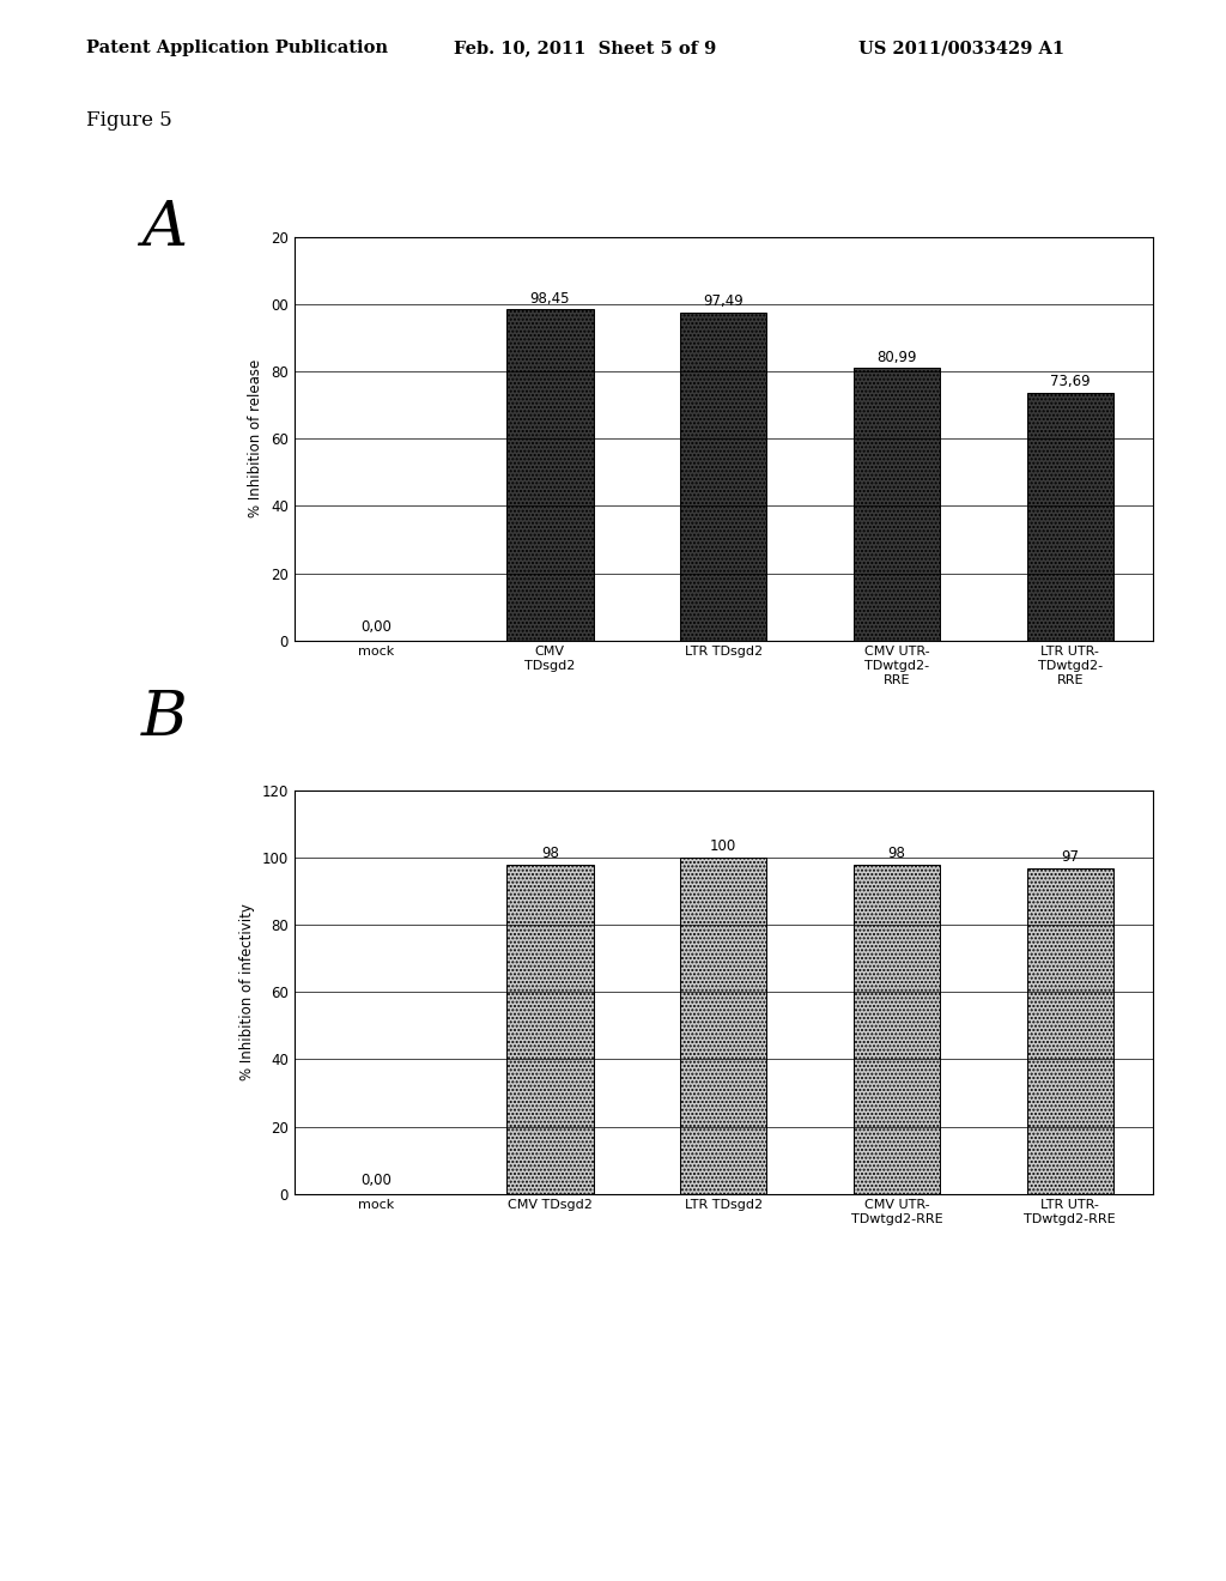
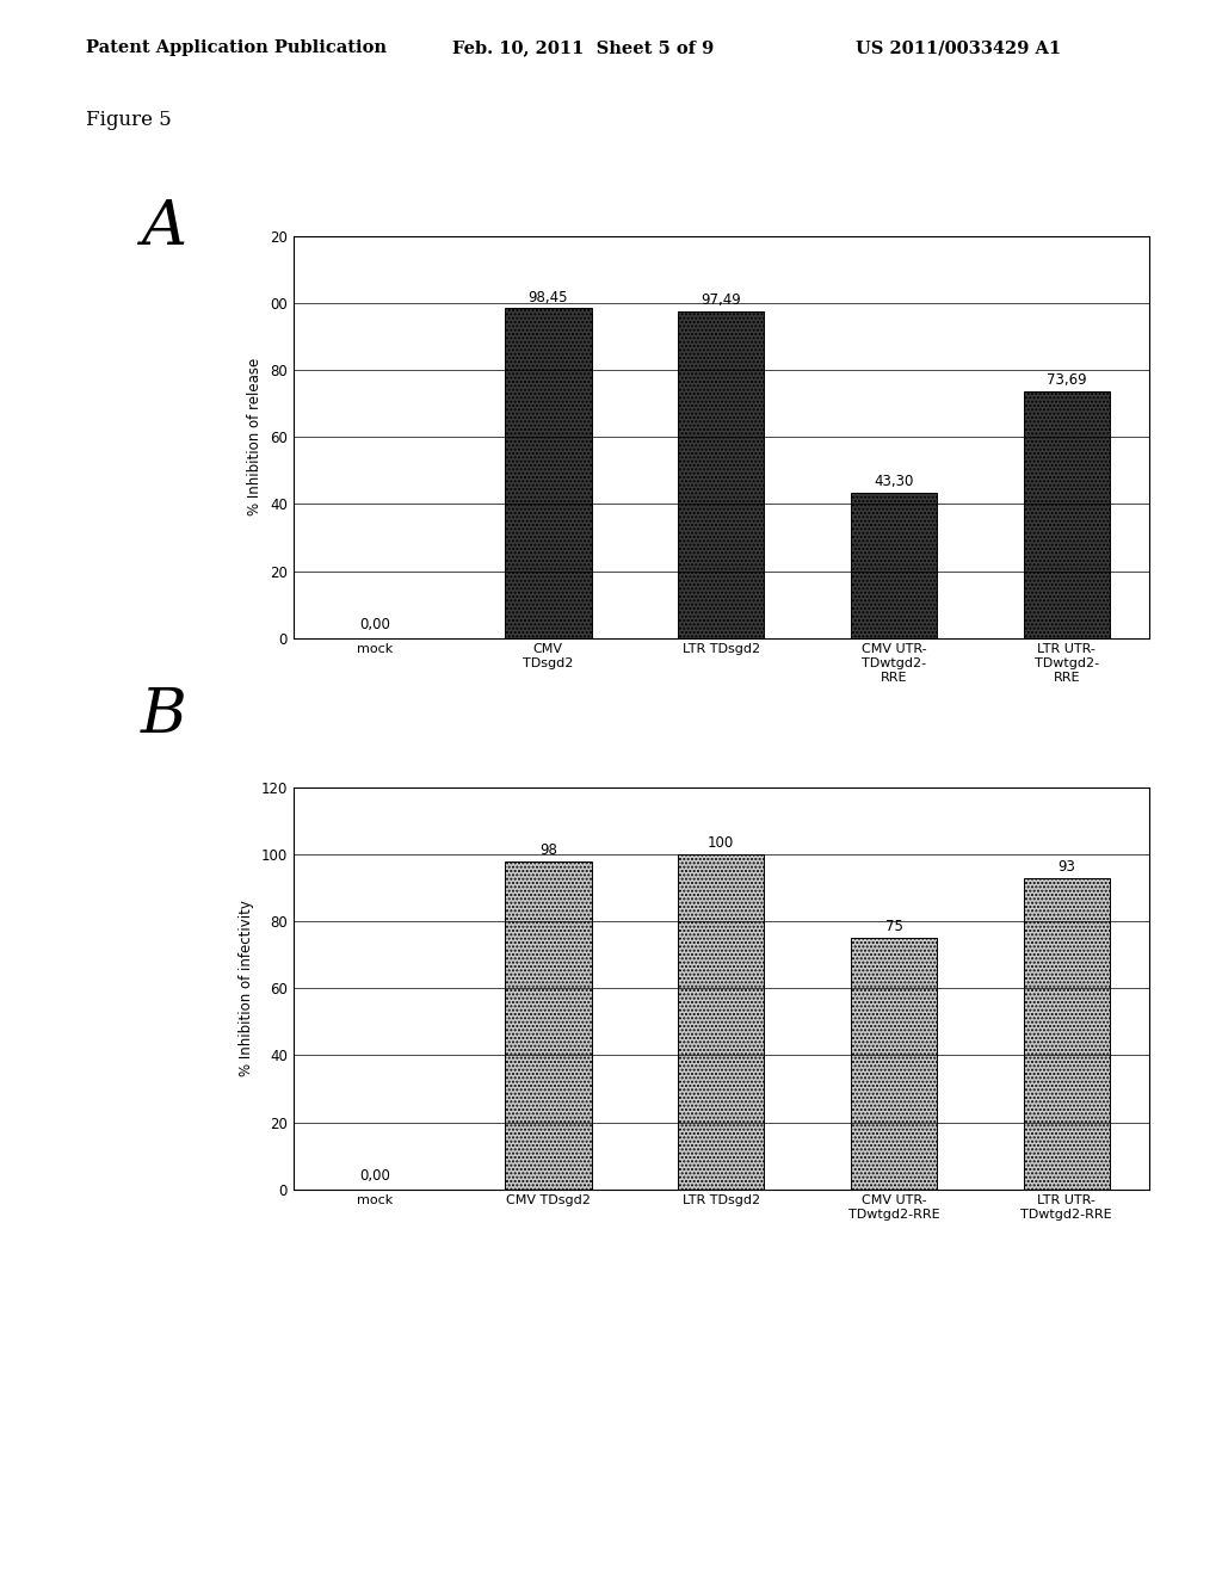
CMV UTR- TDwtgd2- RRE: 80,99 -> 43,30
CMV UTR- TDwtgd2-RRE: 98 -> 75
LTR UTR- TDwtgd2-RRE: 97 -> 93
